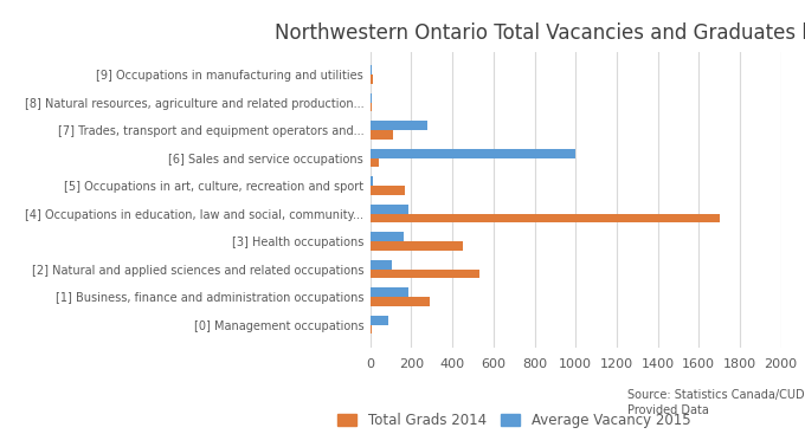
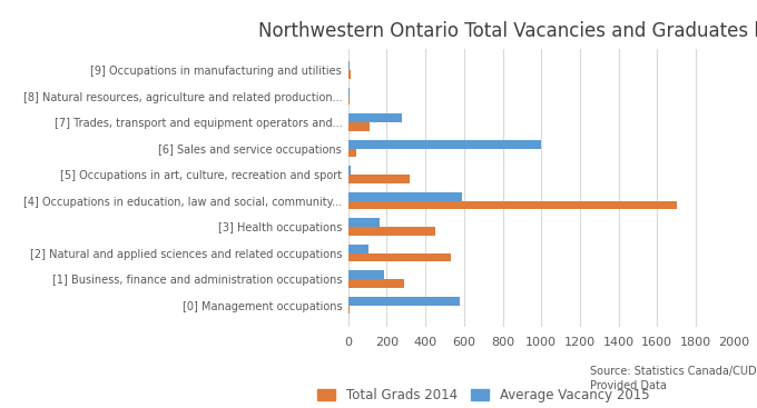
Total Grads 2014/[5] Occupations in art, culture, recreation and sport: 170 -> 320
Average Vacancy 2015/[4] Occupations in education, law and social, community...: 180 -> 590
Average Vacancy 2015/[0] Management occupations: 80 -> 580
